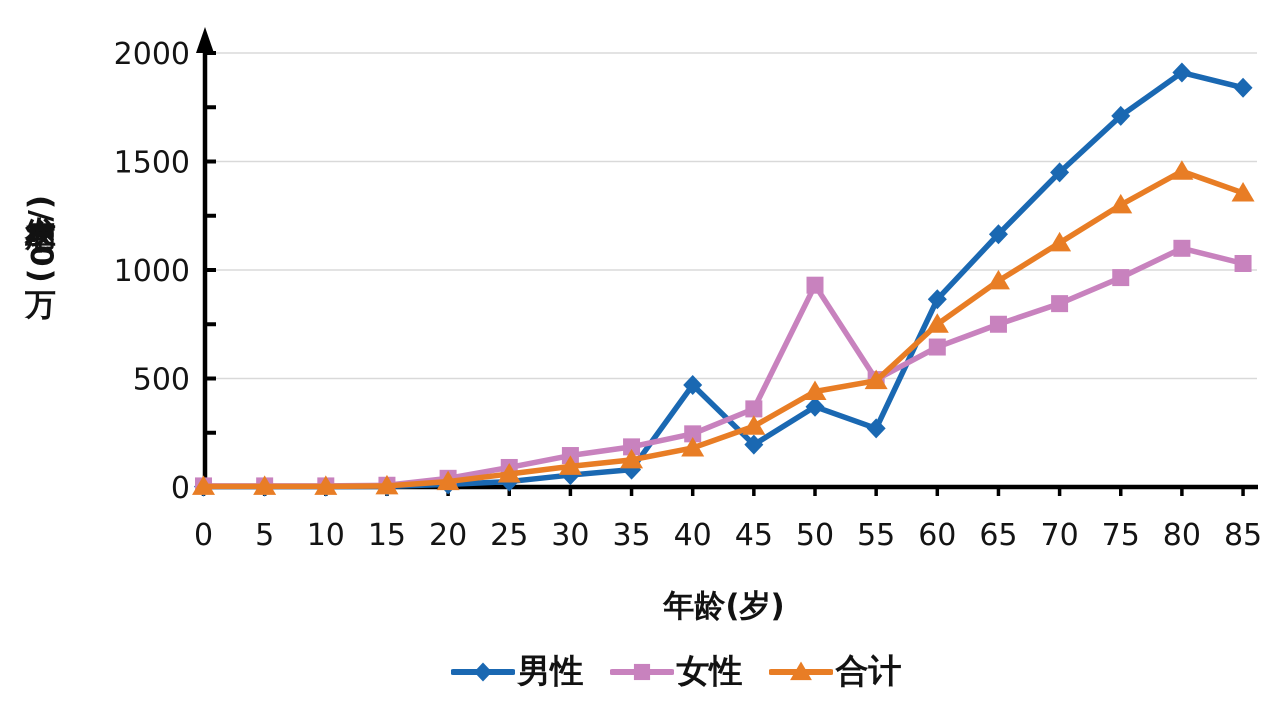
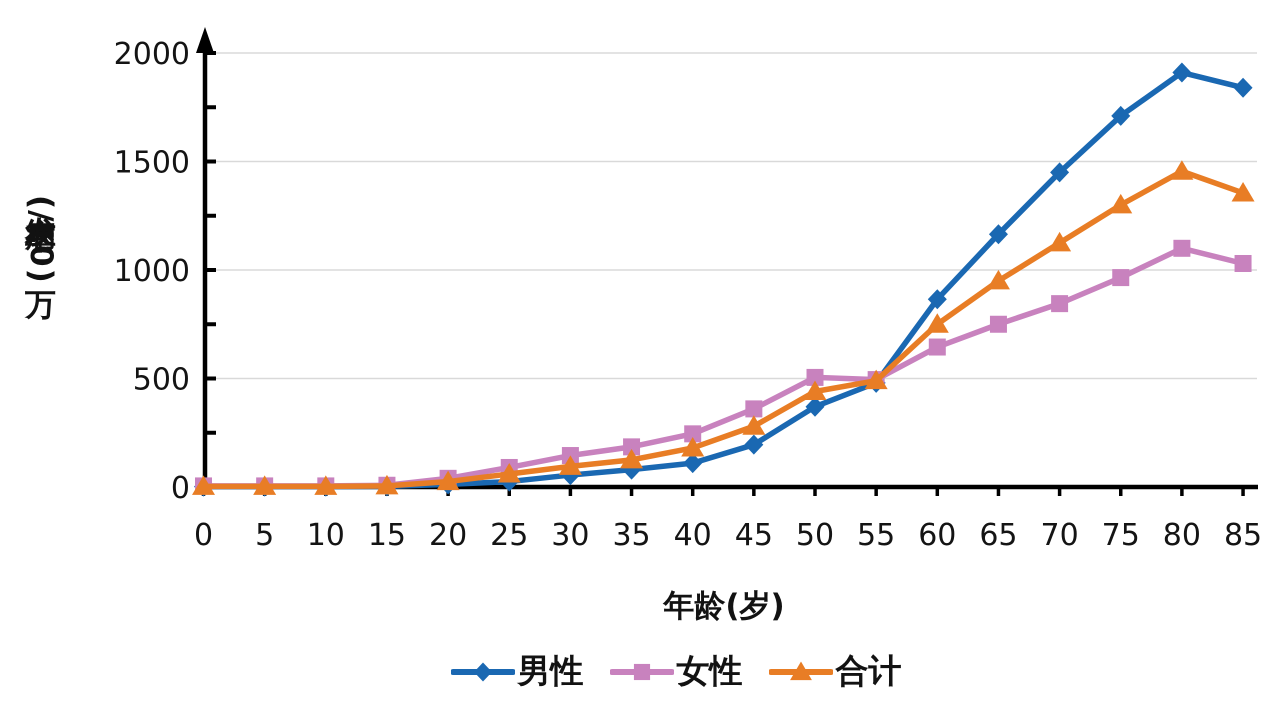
男性/40: 470 -> 110
女性/50: 930 -> 500
男性/55: 270 -> 480
